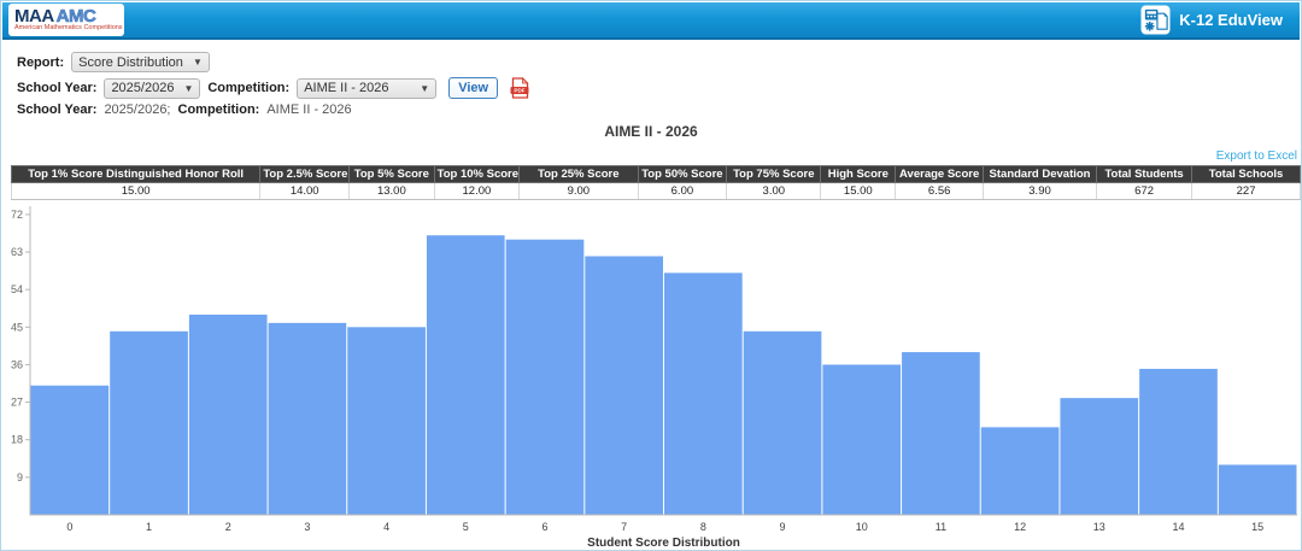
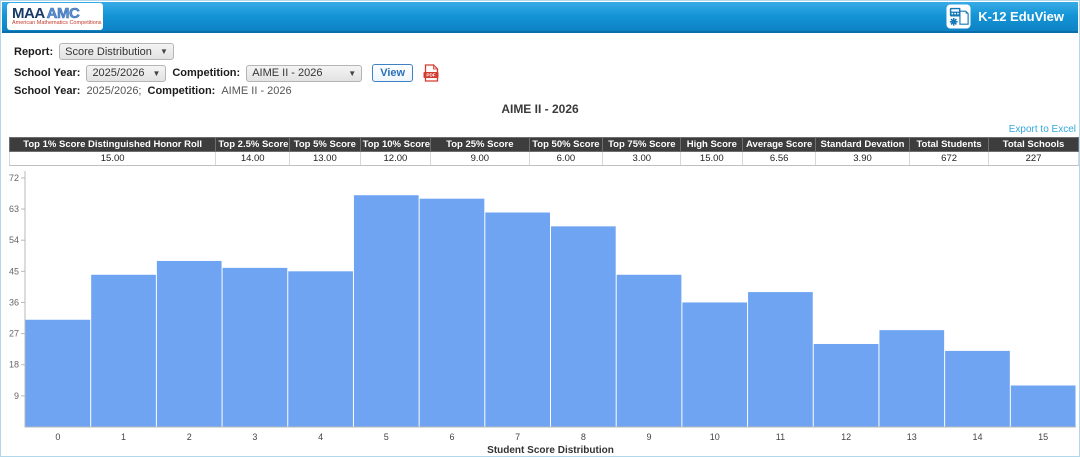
12: 21 -> 24
14: 35 -> 22
